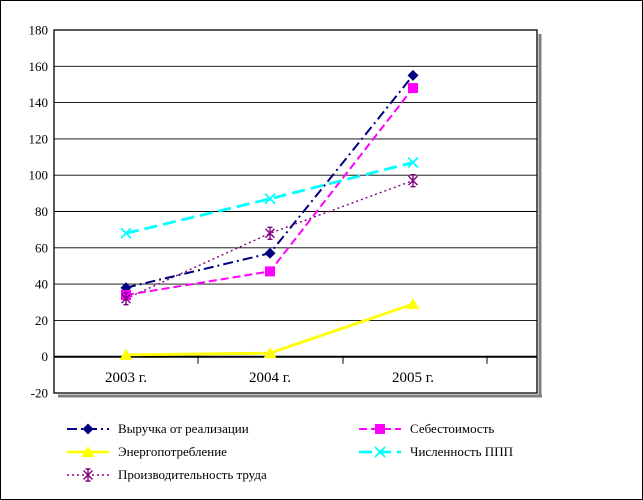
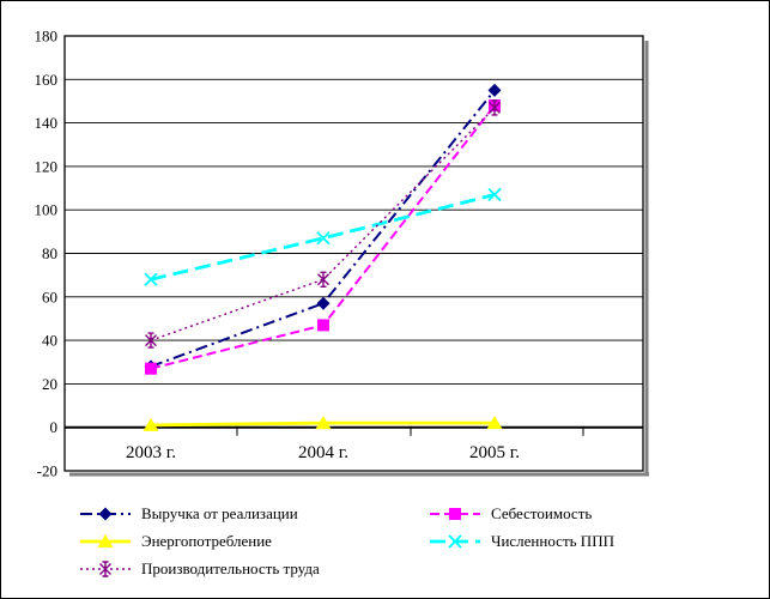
Выручка от реализации/2003 г.: 38 -> 28
Себестоимость/2003 г.: 34 -> 27
Производительность труда/2003 г.: 32 -> 40
Энергопотребление/2005 г.: 29 -> 2
Производительность труда/2005 г.: 97 -> 147
